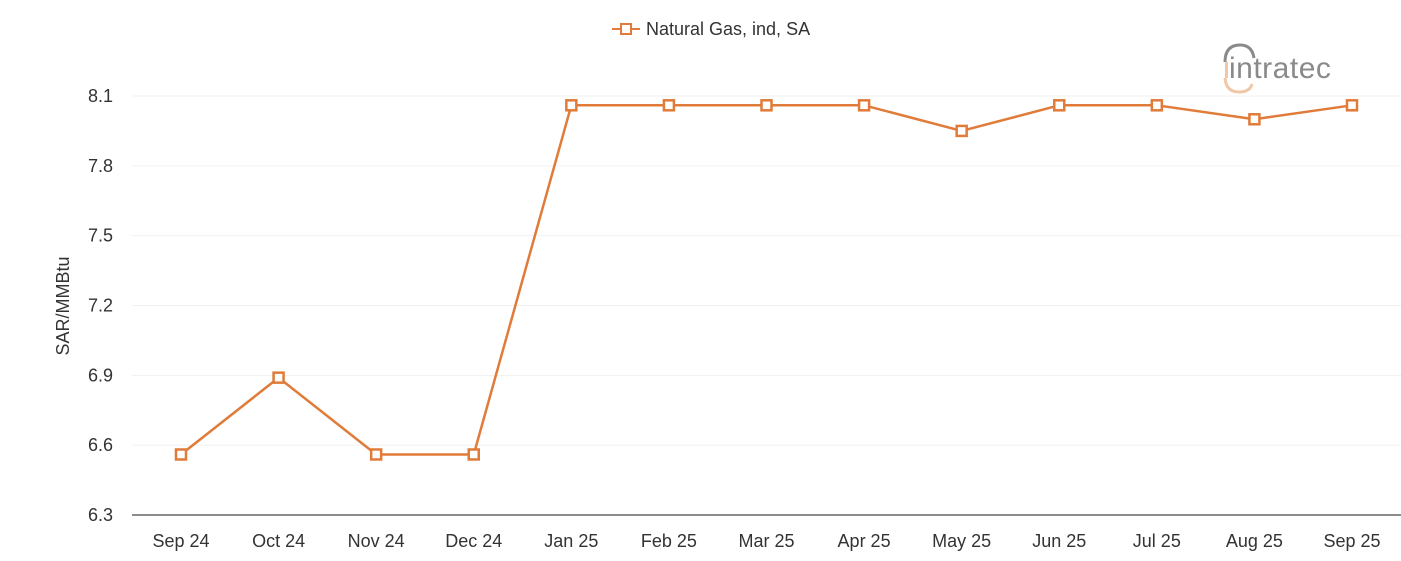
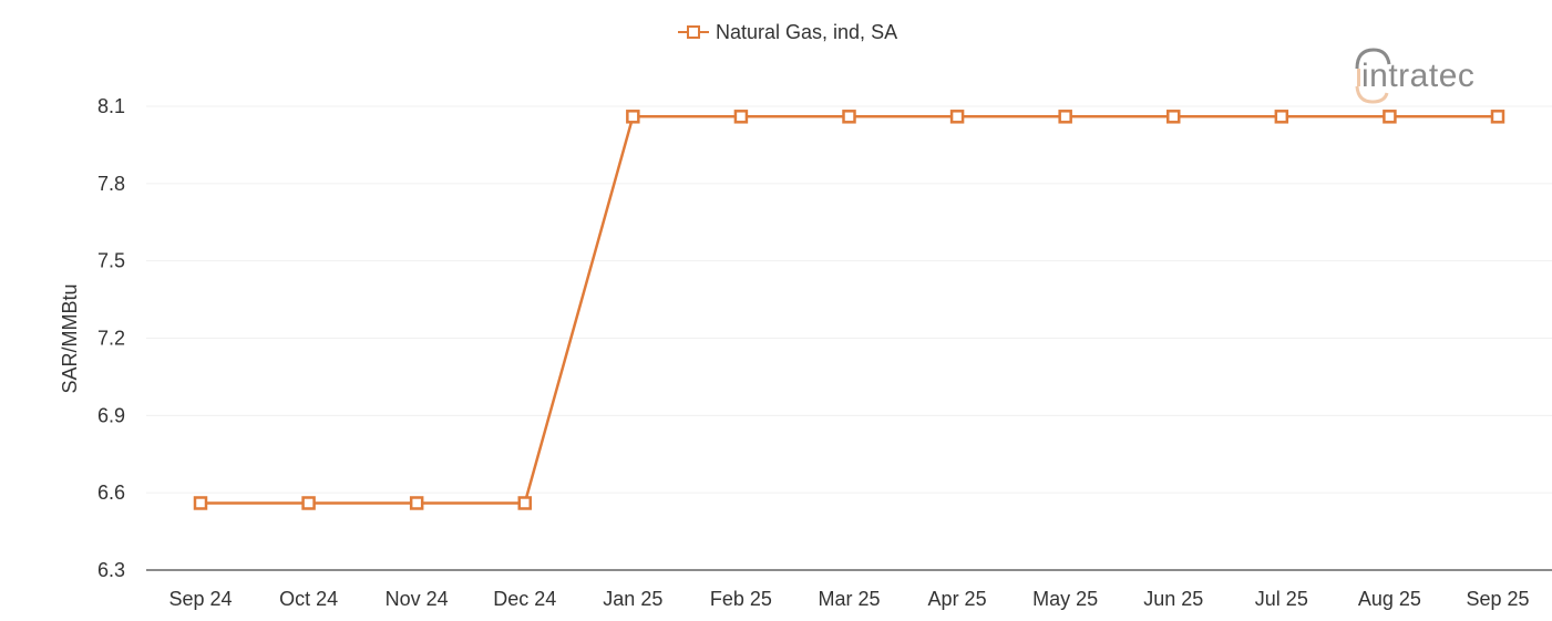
Oct 24: 6.89 -> 6.56
May 25: 7.95 -> 8.06
Aug 25: 8.00 -> 8.06
